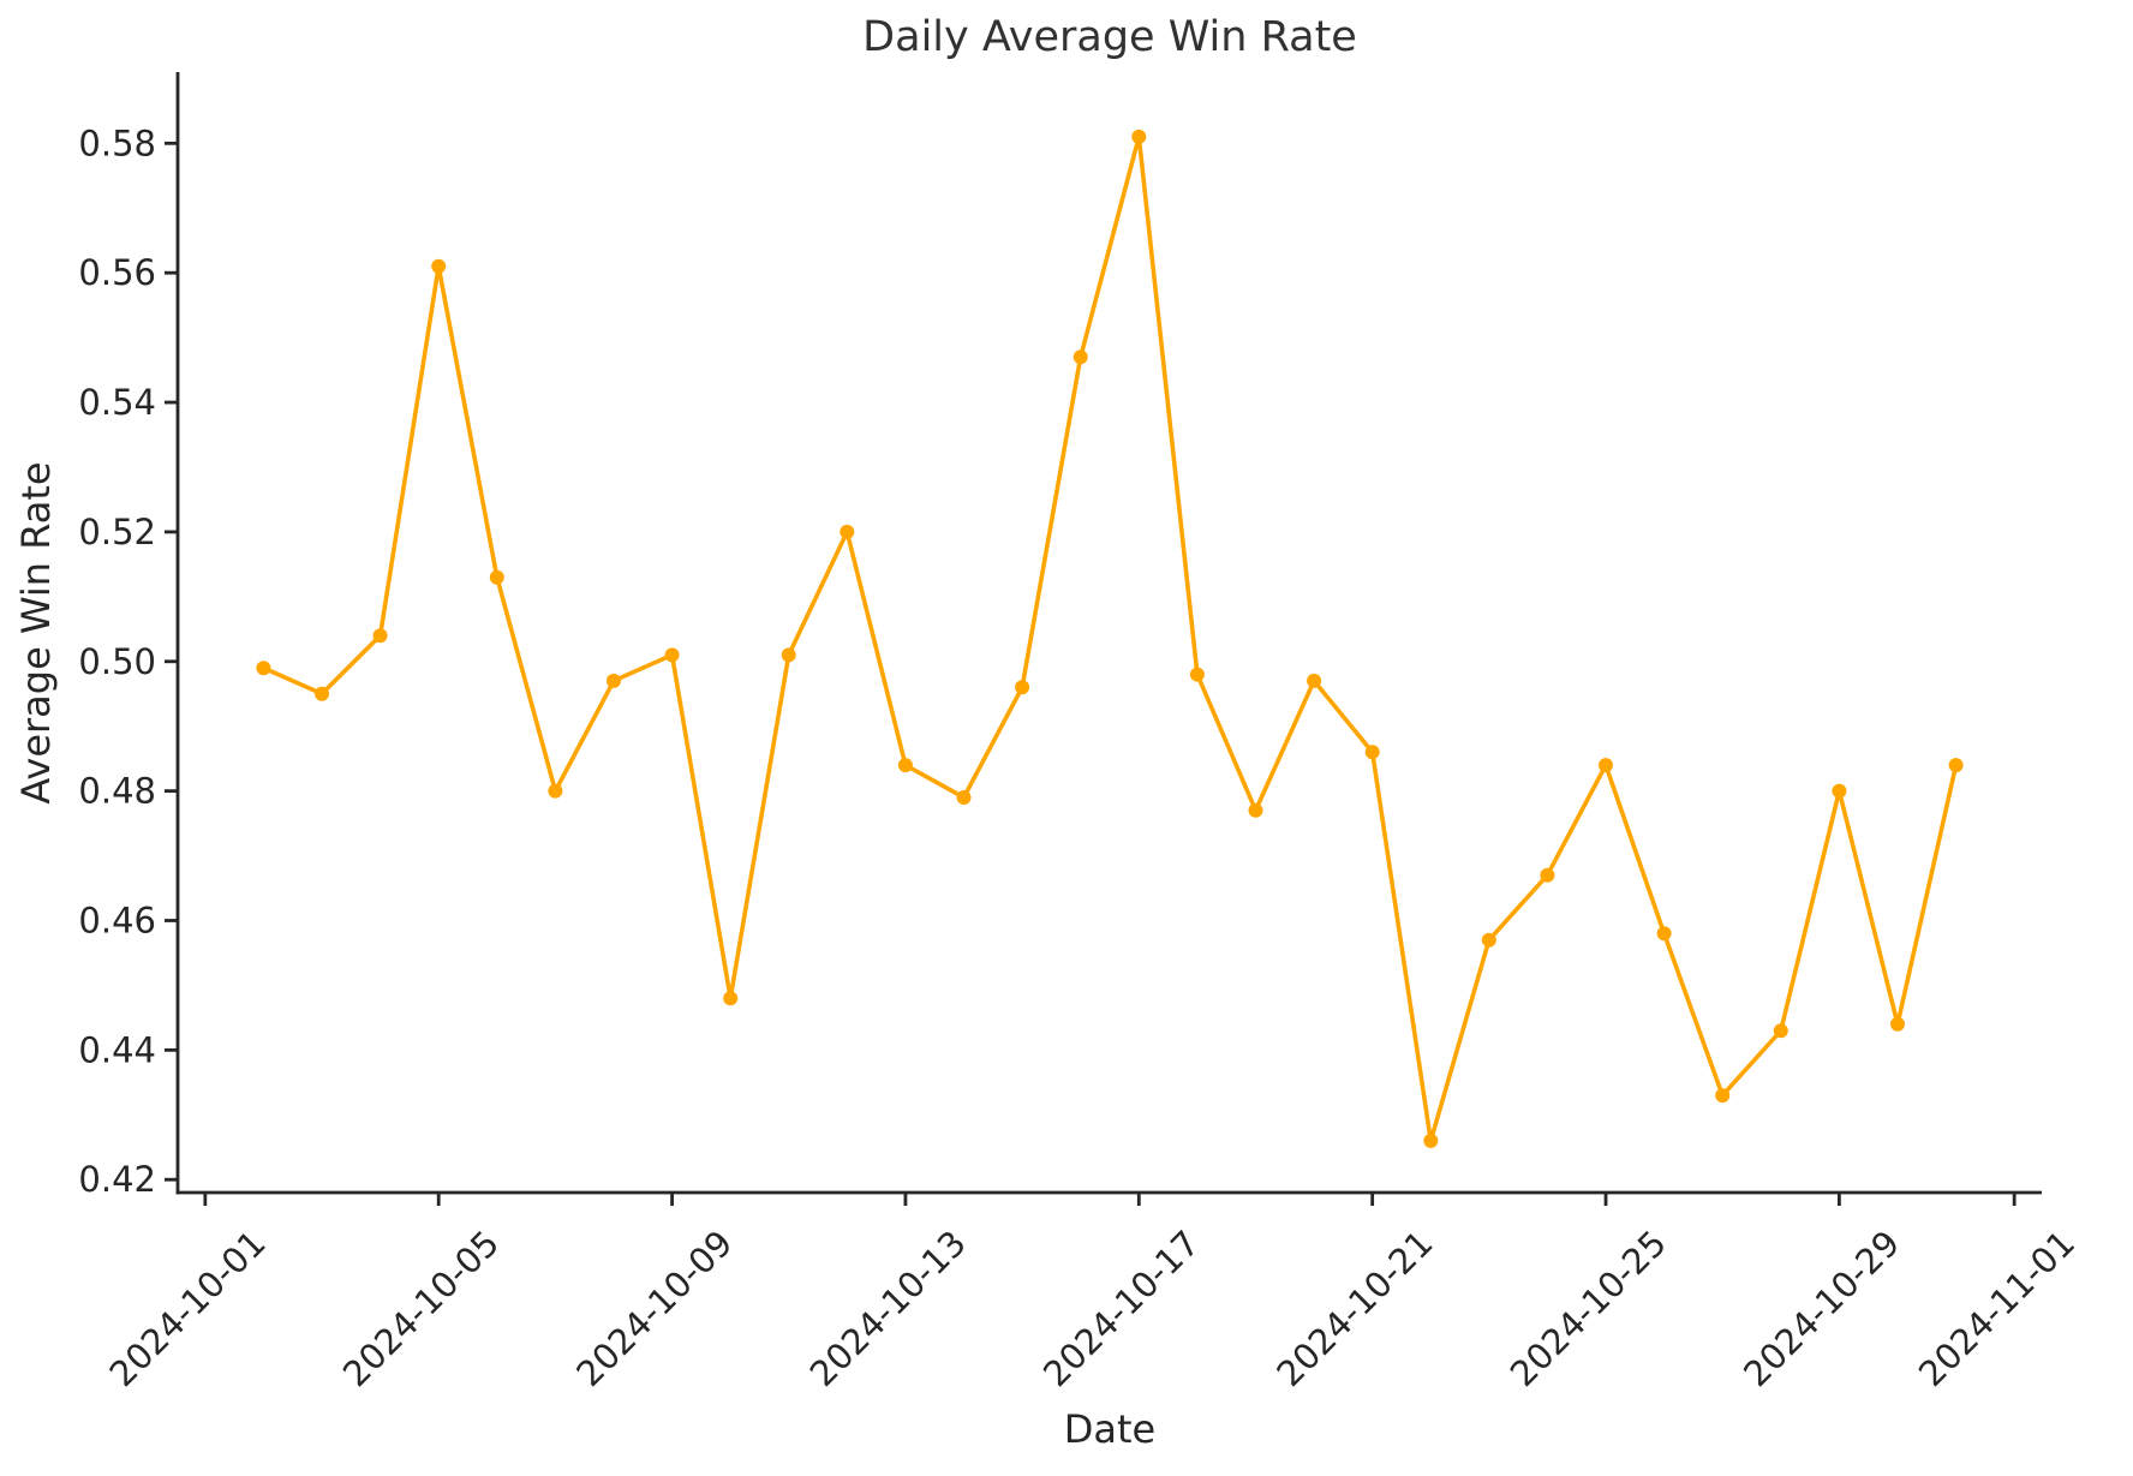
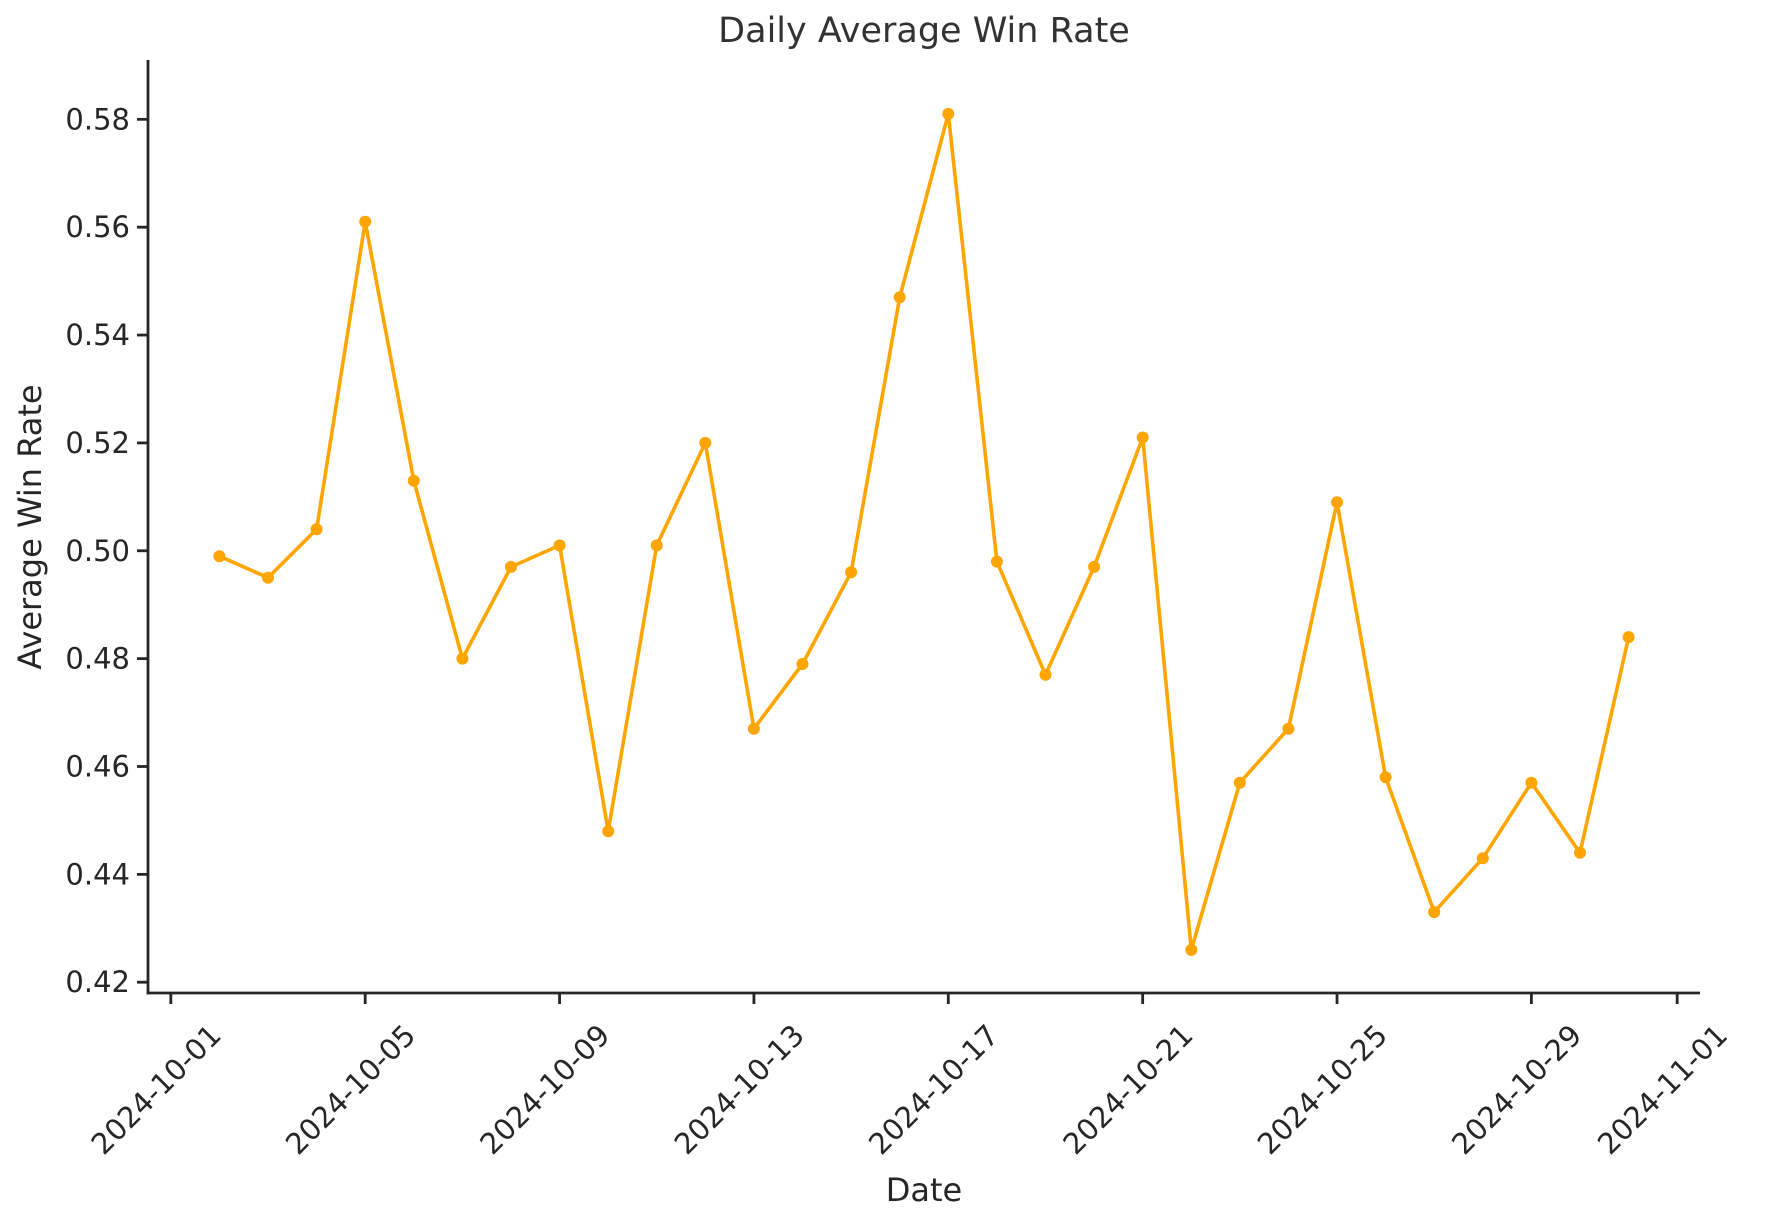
2024-10-13: 0.484 -> 0.467
2024-10-21: 0.486 -> 0.521
2024-10-25: 0.484 -> 0.509
2024-10-29: 0.480 -> 0.457
